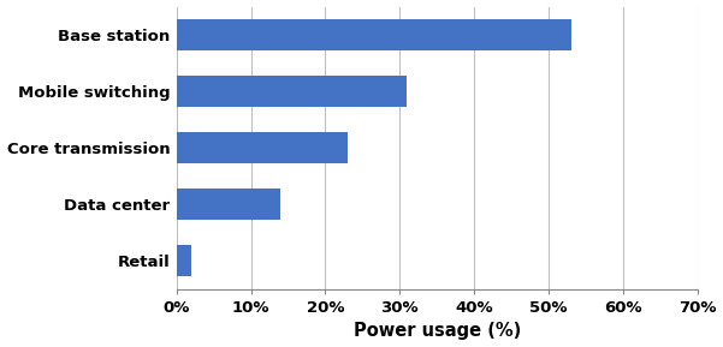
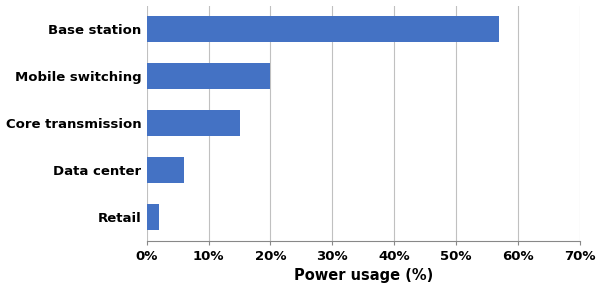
Base station: 53% -> 57%
Mobile switching: 31% -> 20%
Core transmission: 23% -> 15%
Data center: 14% -> 6%
